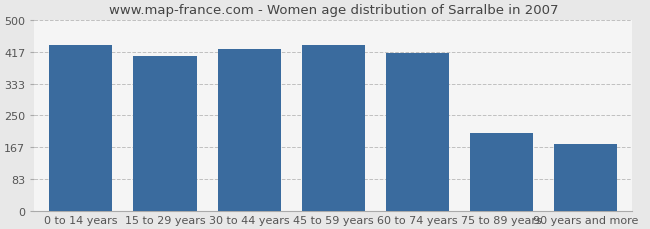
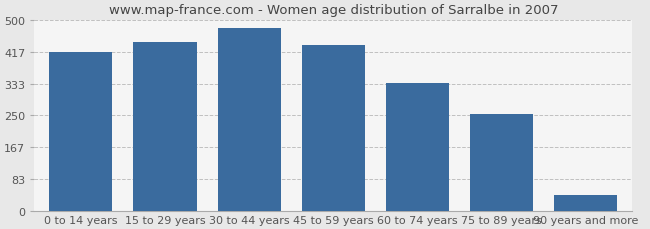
0 to 14 years: 435 -> 417
15 to 29 years: 405 -> 443
30 to 44 years: 425 -> 480
60 to 74 years: 415 -> 335
75 to 89 years: 205 -> 253
90 years and more: 175 -> 40
